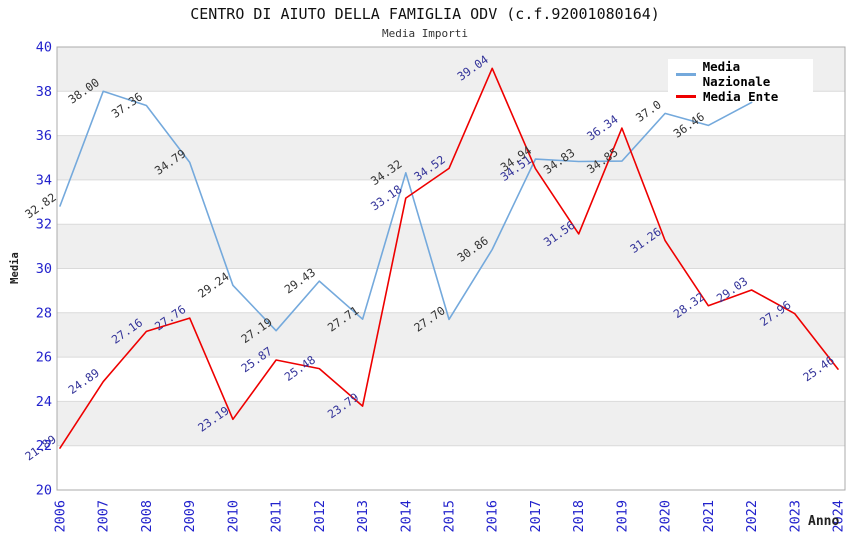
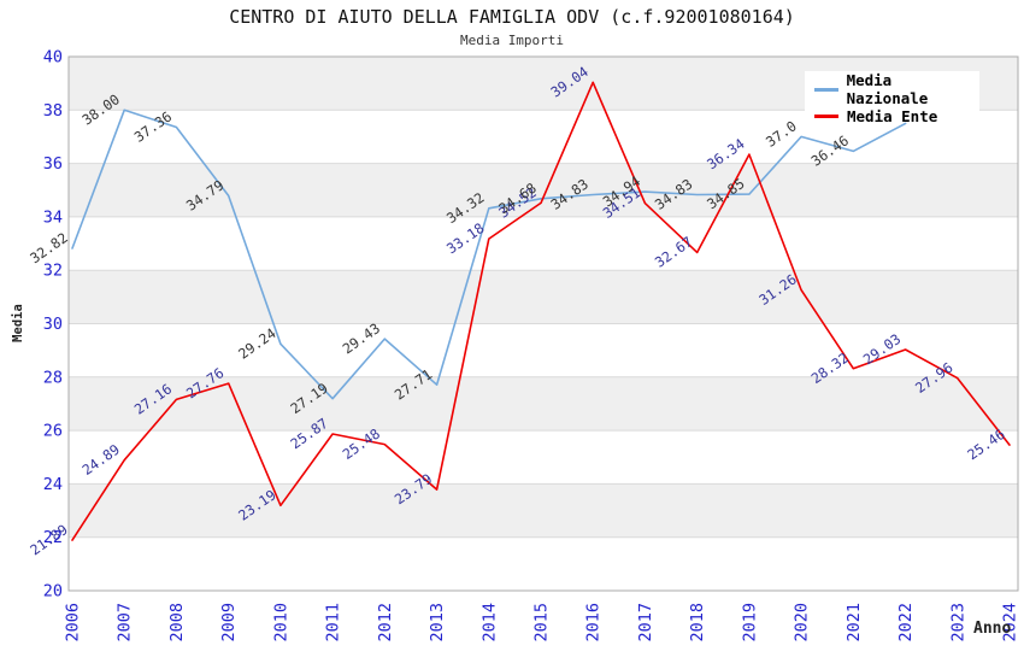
Media Nazionale/2015: 27.70 -> 34.68
Media Nazionale/2016: 30.86 -> 34.83
Media Ente/2018: 31.56 -> 32.67
